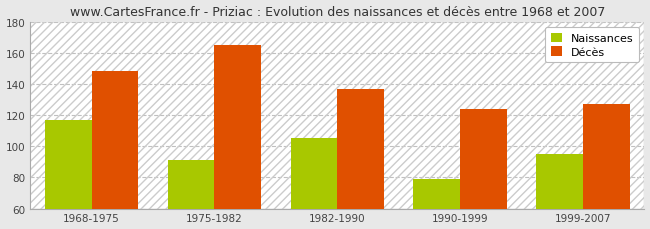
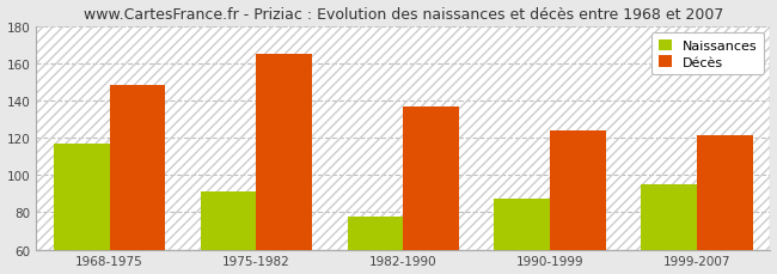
Naissances/1982-1990: 105 -> 78
Naissances/1990-1999: 79 -> 87
Décès/1999-2007: 127 -> 121
